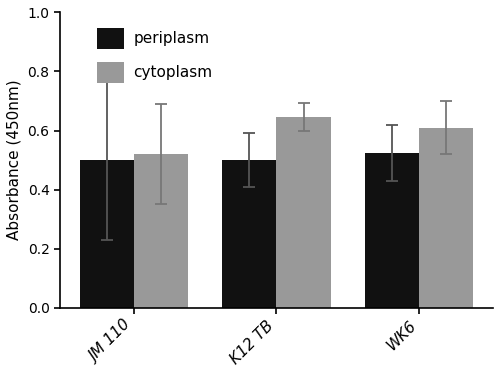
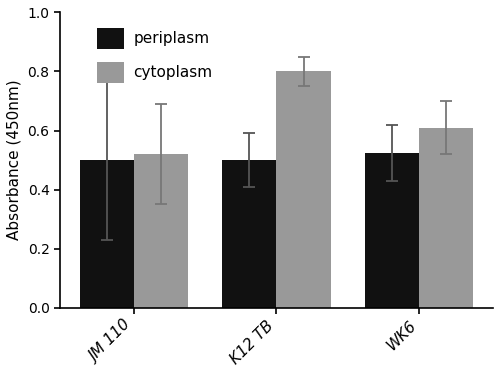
cytoplasm/K12 TB: 0.645 -> 0.800
